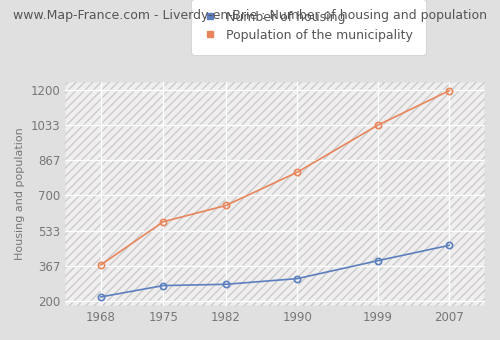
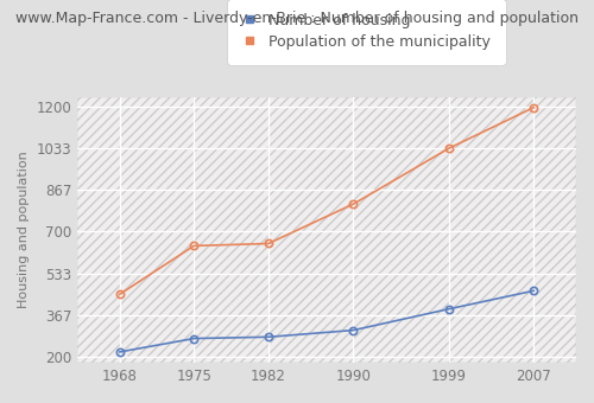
Population of the municipality/1968: 370 -> 449
Population of the municipality/1975: 575 -> 643
